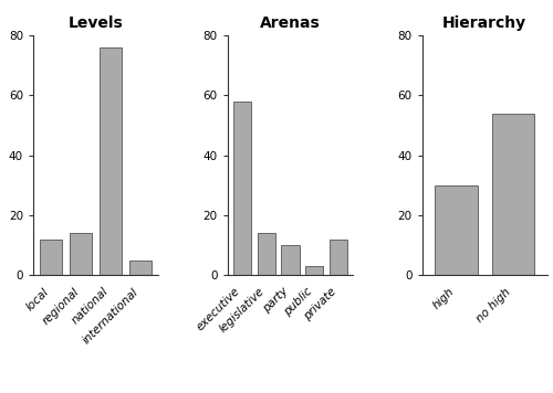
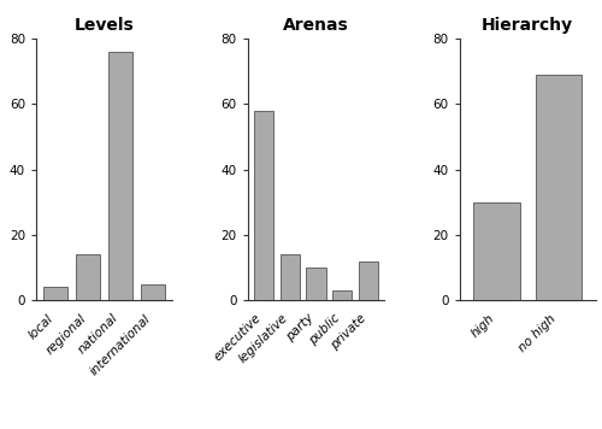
Levels/local: 12 -> 4
Hierarchy/no high: 54 -> 69
